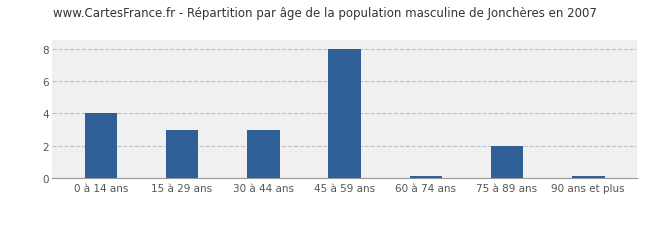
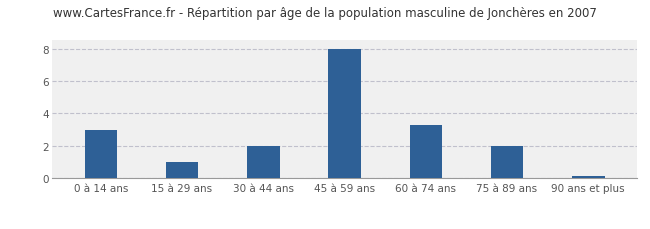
0 à 14 ans: 4.0 -> 3.0
15 à 29 ans: 3.0 -> 1.0
30 à 44 ans: 3.0 -> 2.0
60 à 74 ans: 0.1 -> 3.3
